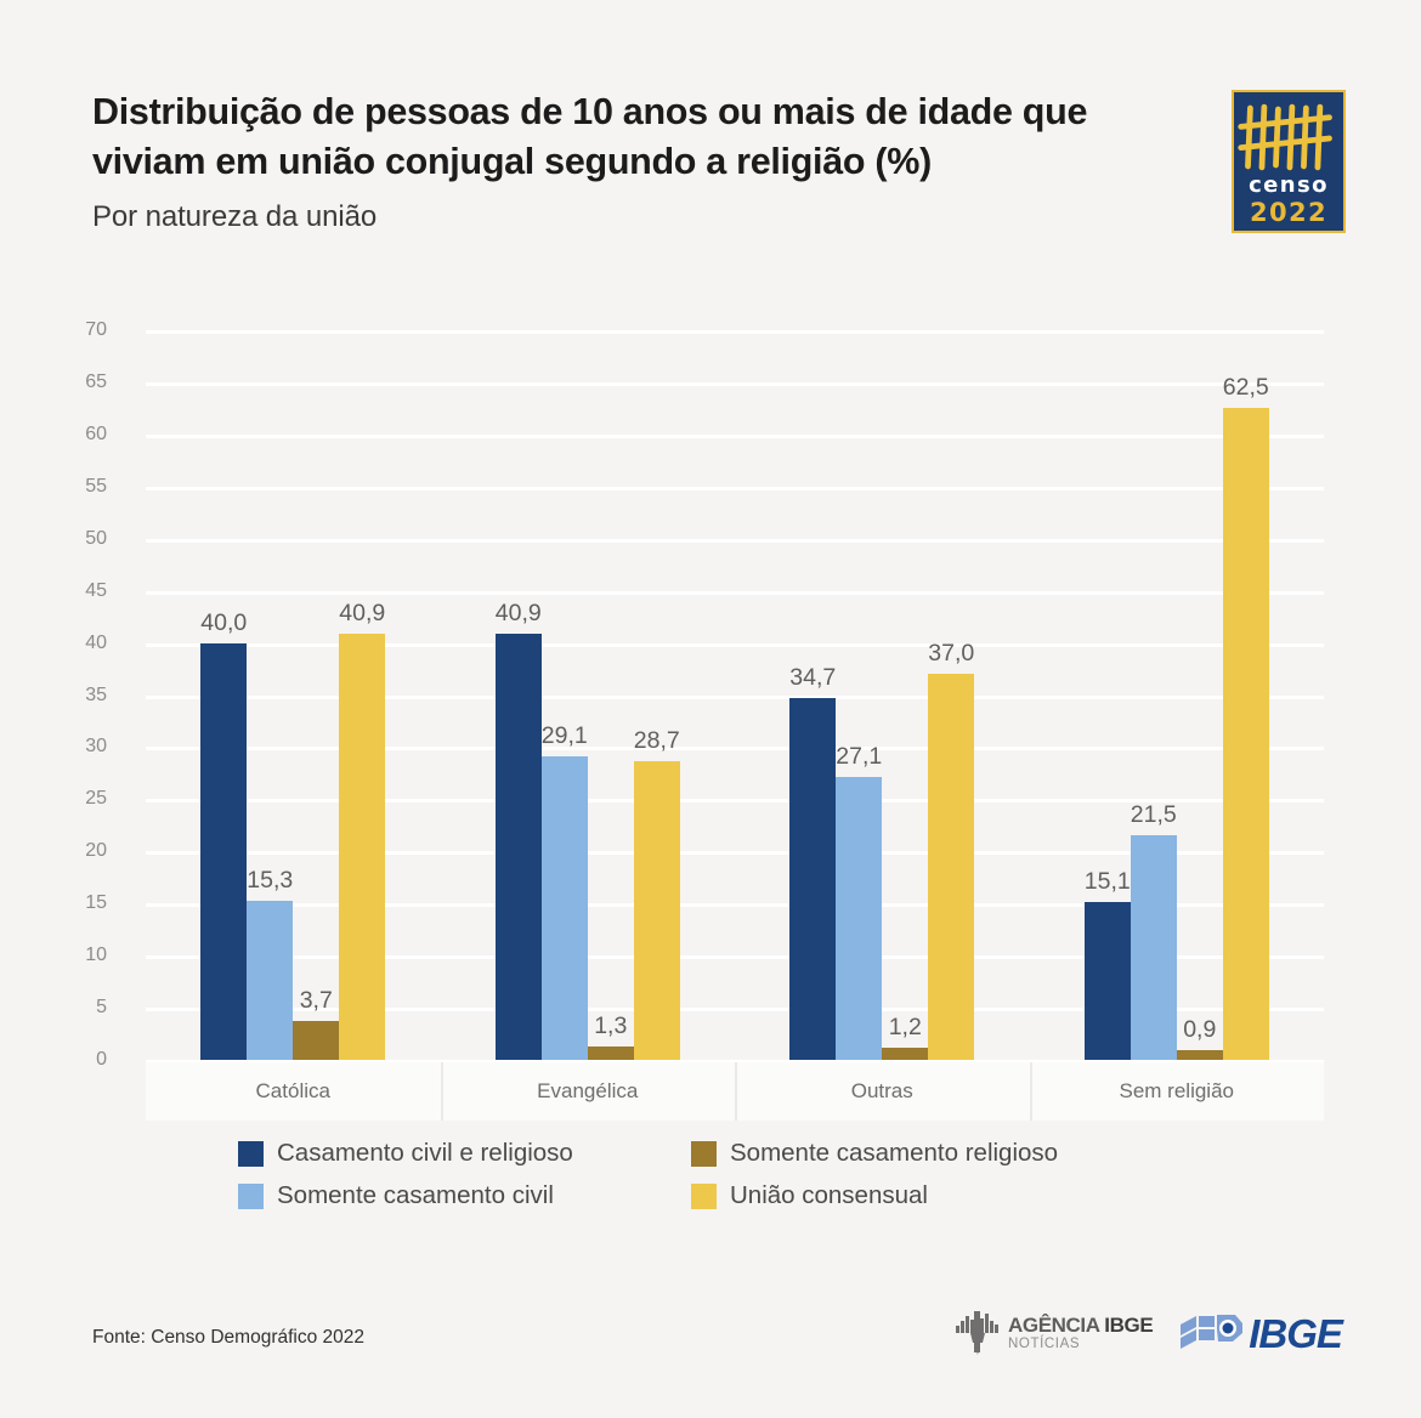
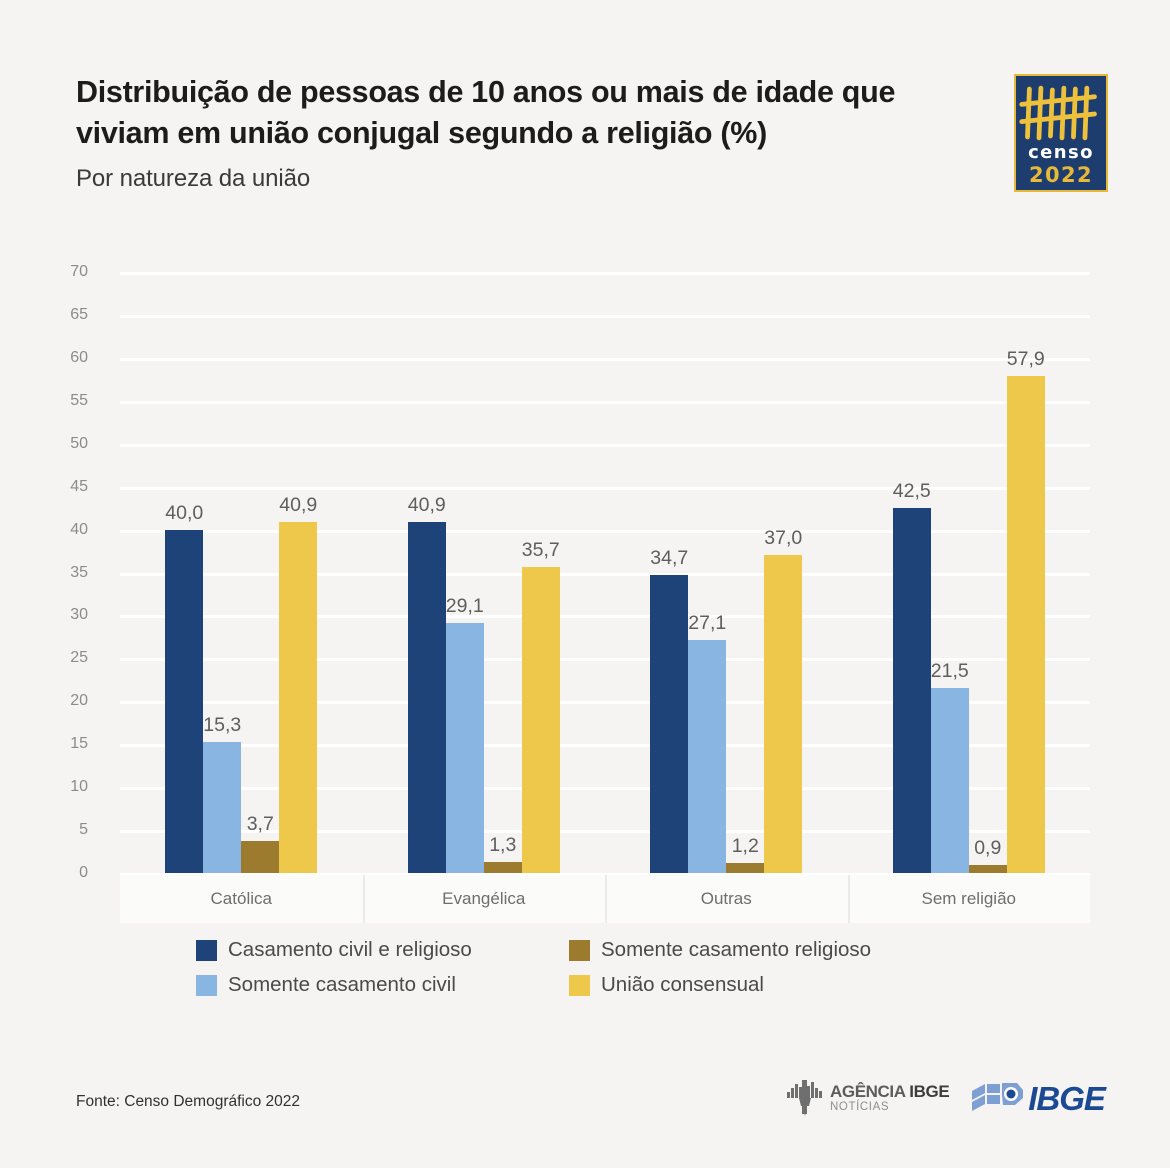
União consensual/Evangélica: 28,7 -> 35,7
Casamento civil e religioso/Sem religião: 15,1 -> 42,5
União consensual/Sem religião: 62,5 -> 57,9
